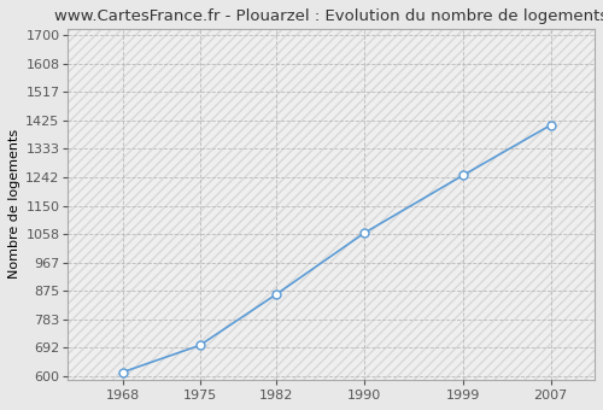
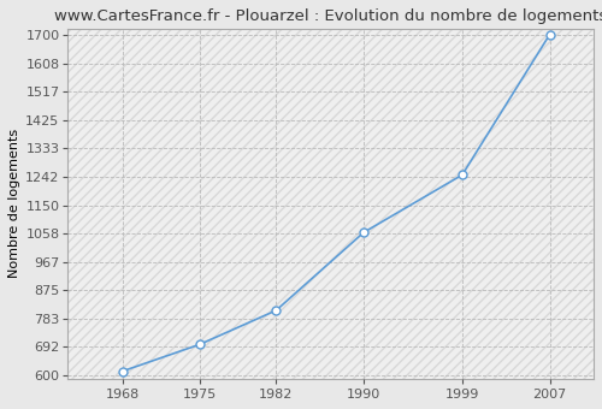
1982: 865 -> 810
2007: 1410 -> 1702
